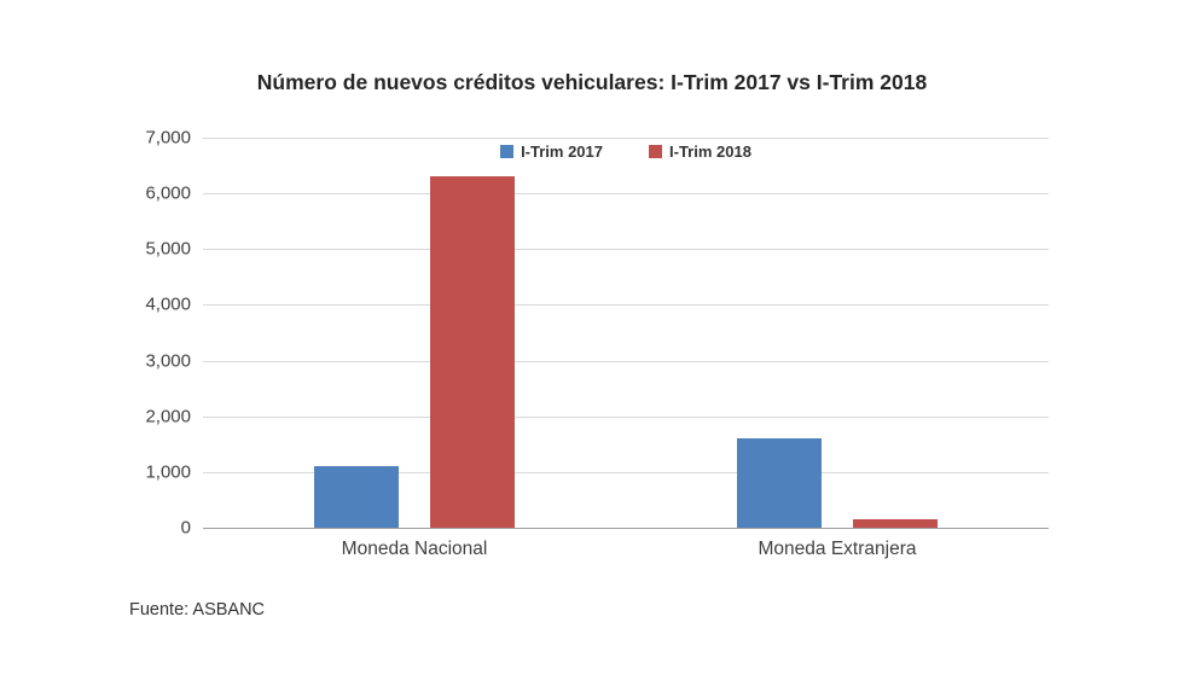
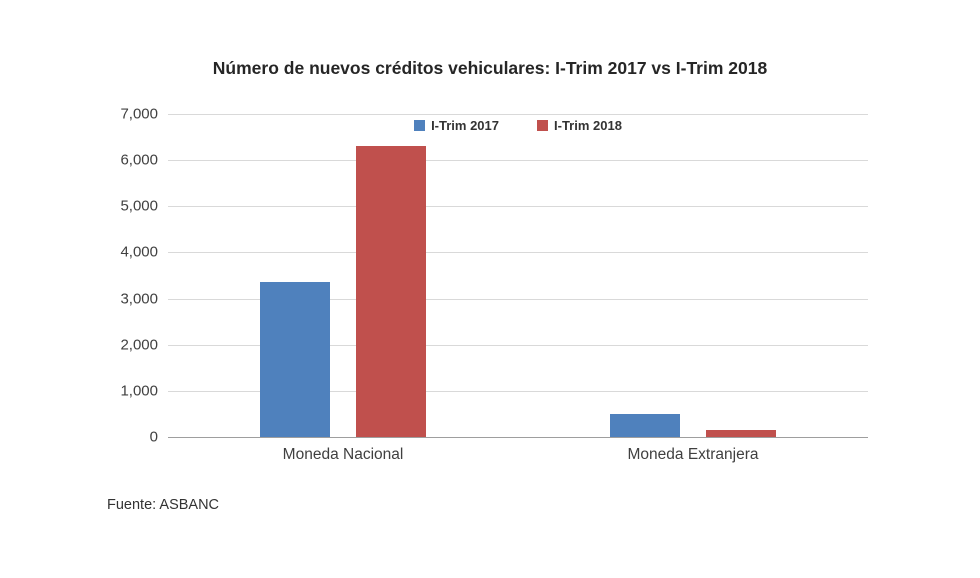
I-Trim 2017/Moneda Nacional: 1100 -> 3400
I-Trim 2017/Moneda Extranjera: 1600 -> 500
